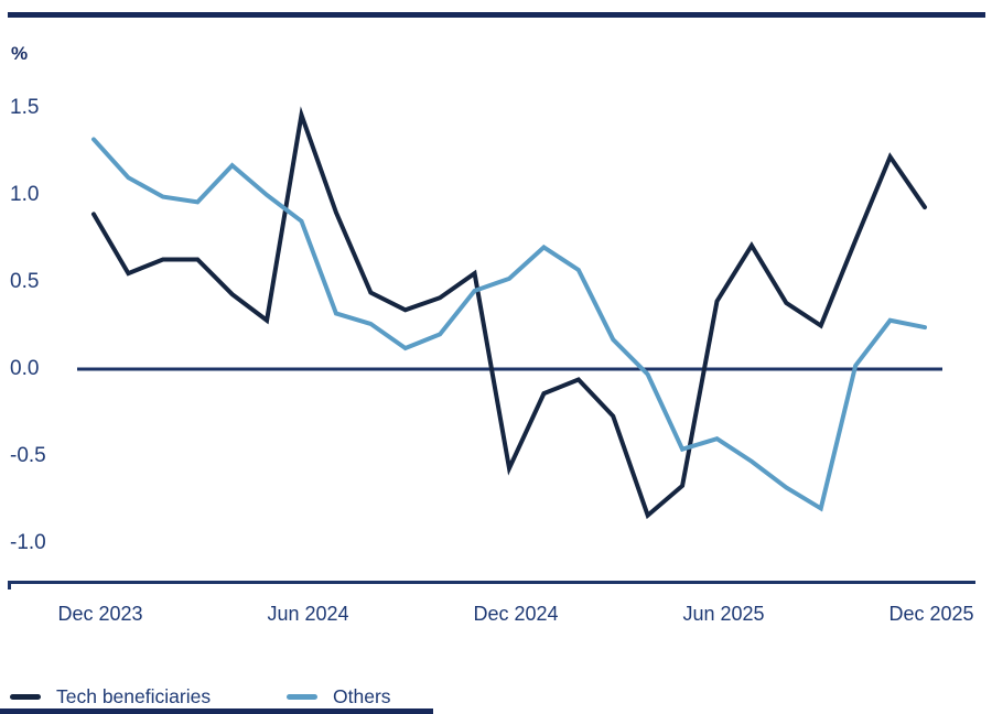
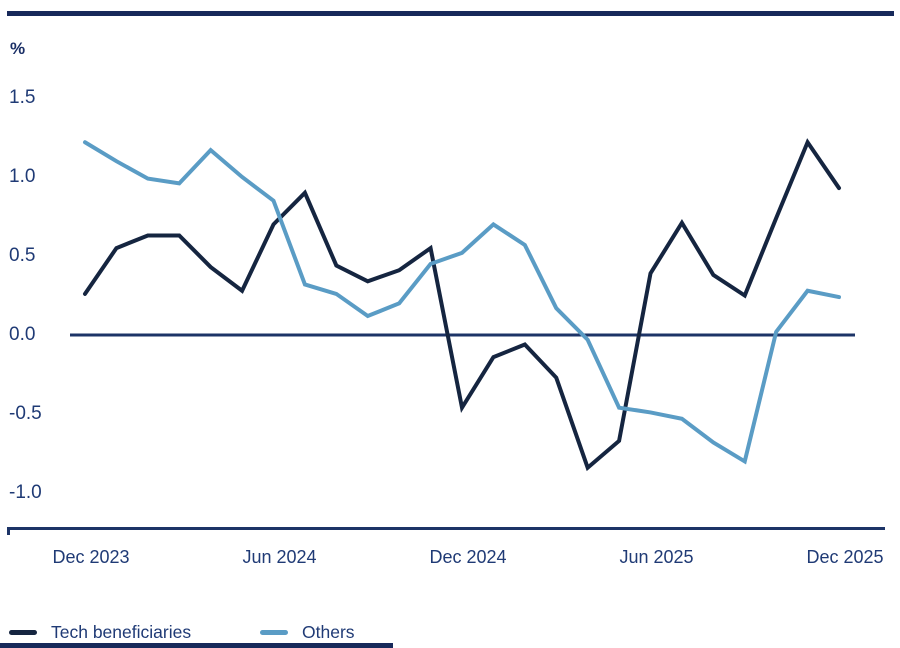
Tech beneficiaries/Dec 2023: 0.89 -> 0.26
Others/Dec 2023: 1.32 -> 1.22
Tech beneficiaries/Jun 2024: 1.46 -> 0.70
Tech beneficiaries/Dec 2024: -0.57 -> -0.46
Others/Jun 2025: -0.40 -> -0.49
